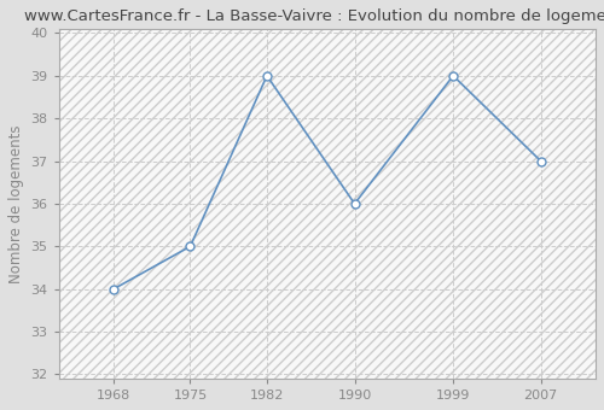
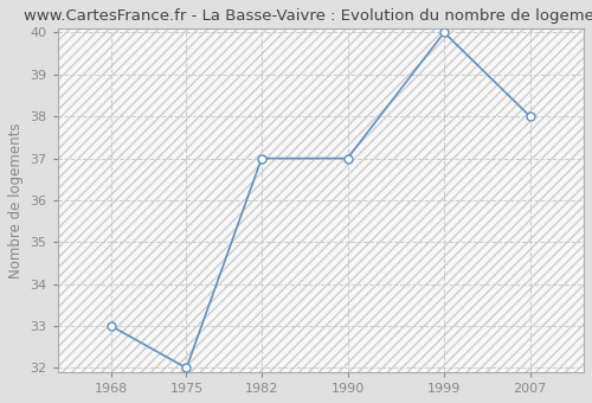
1968: 34 -> 33
1975: 35 -> 32
1982: 39 -> 37
1990: 36 -> 37
1999: 39 -> 40
2007: 37 -> 38
